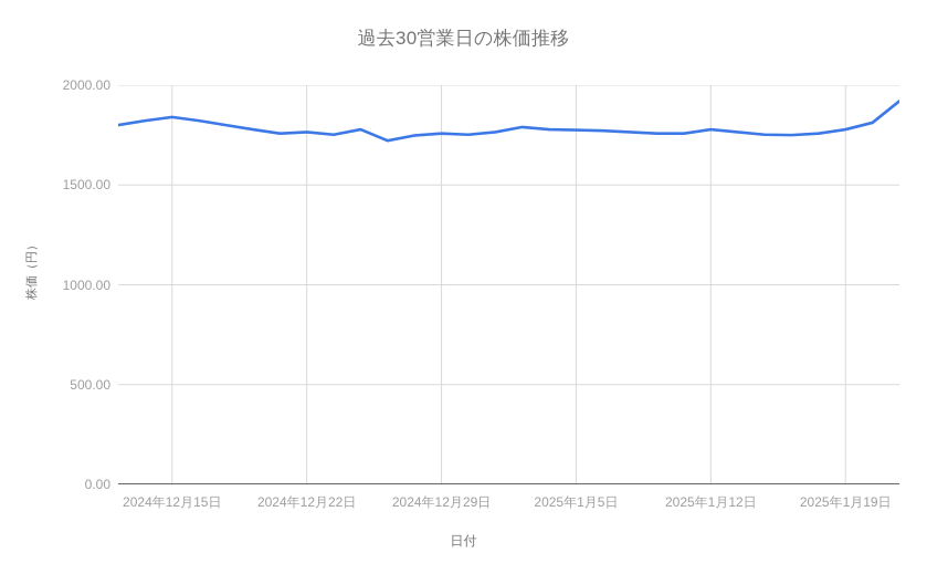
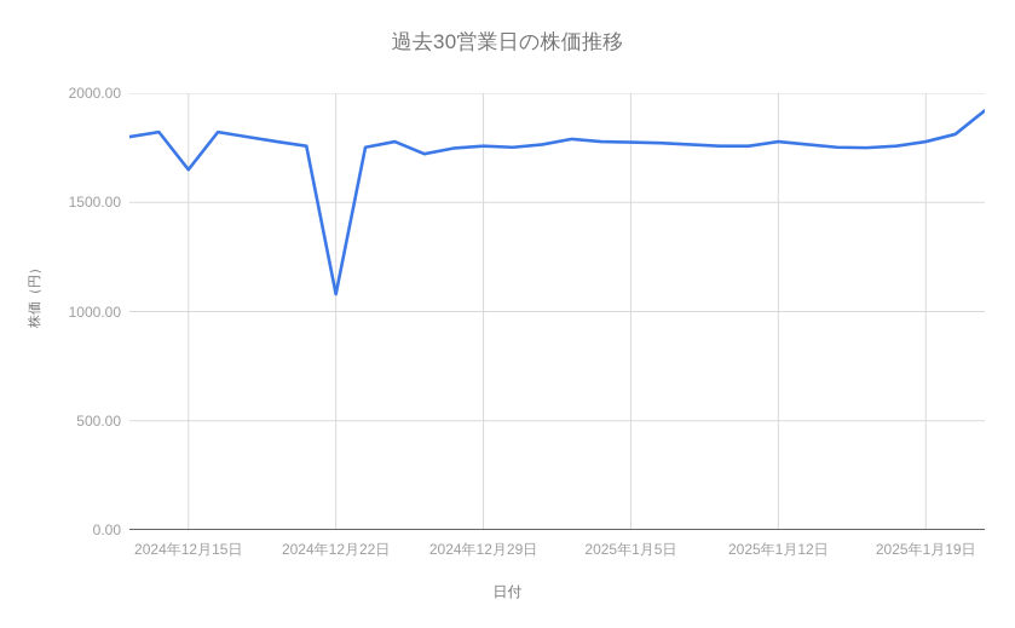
2024年12月15日: 1840 -> 1650
2024年12月22日: 1760 -> 1080
